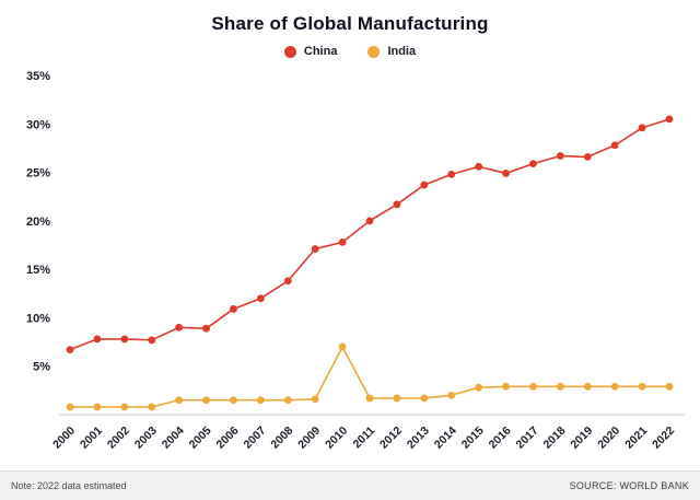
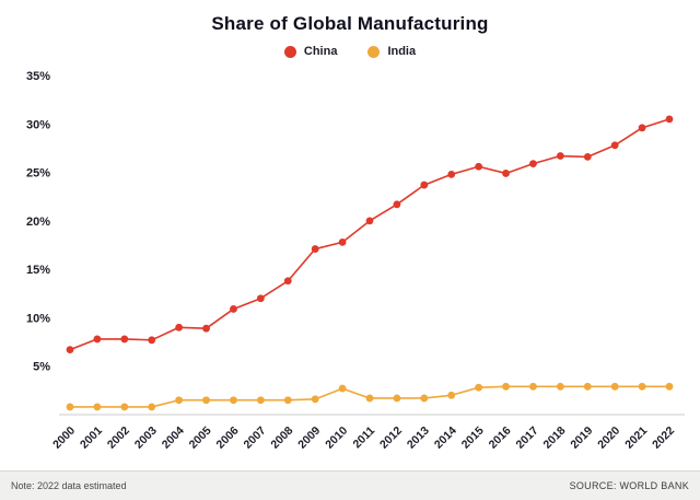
India/2010: 7% -> 3%
